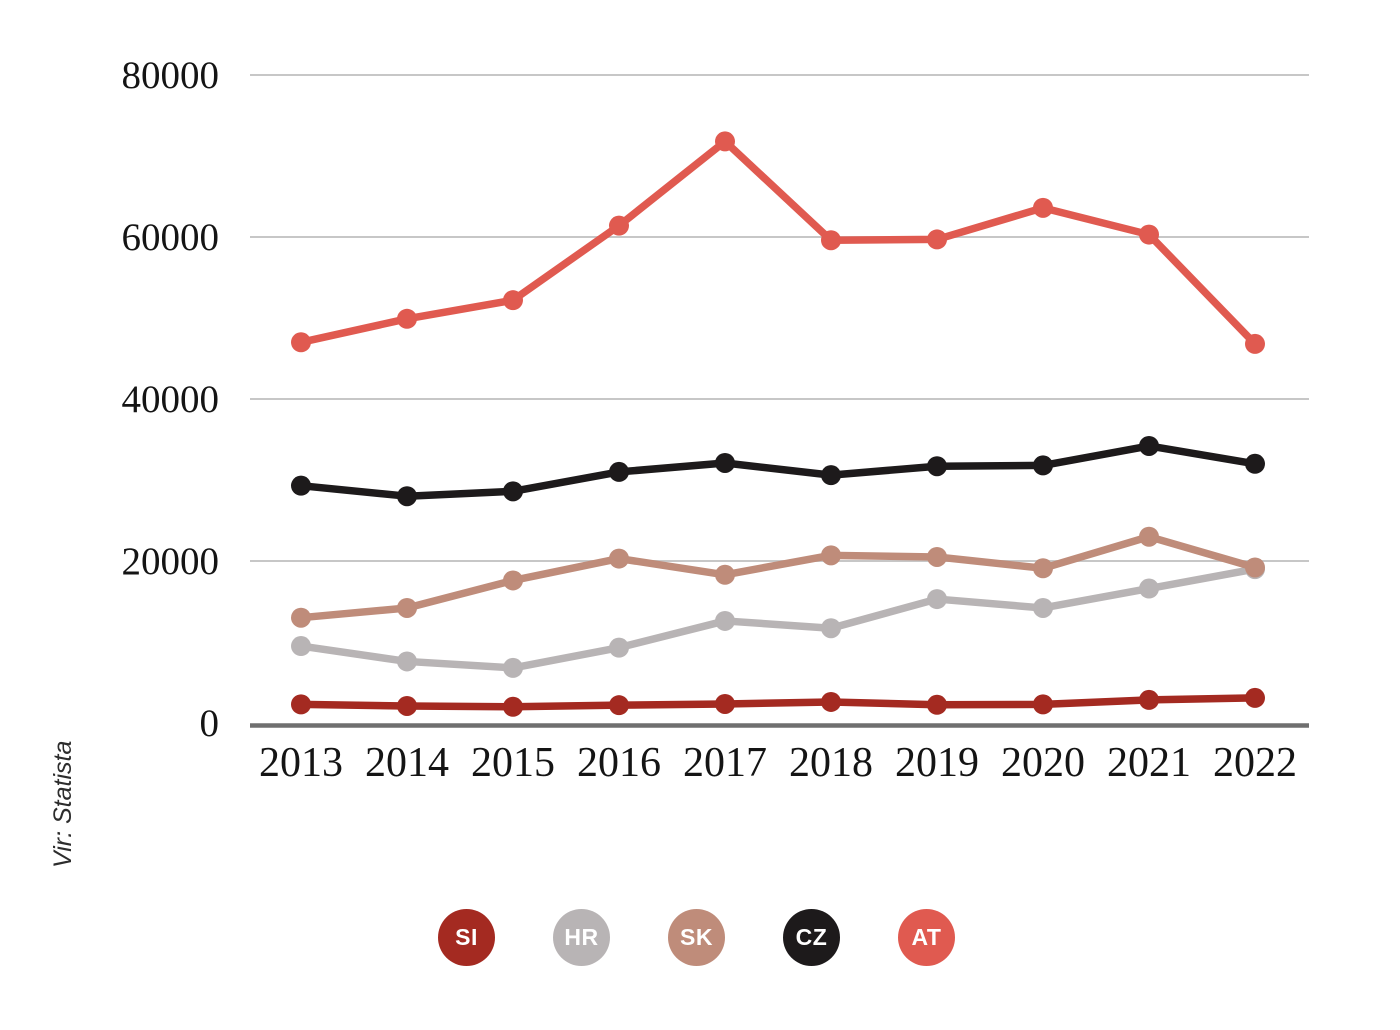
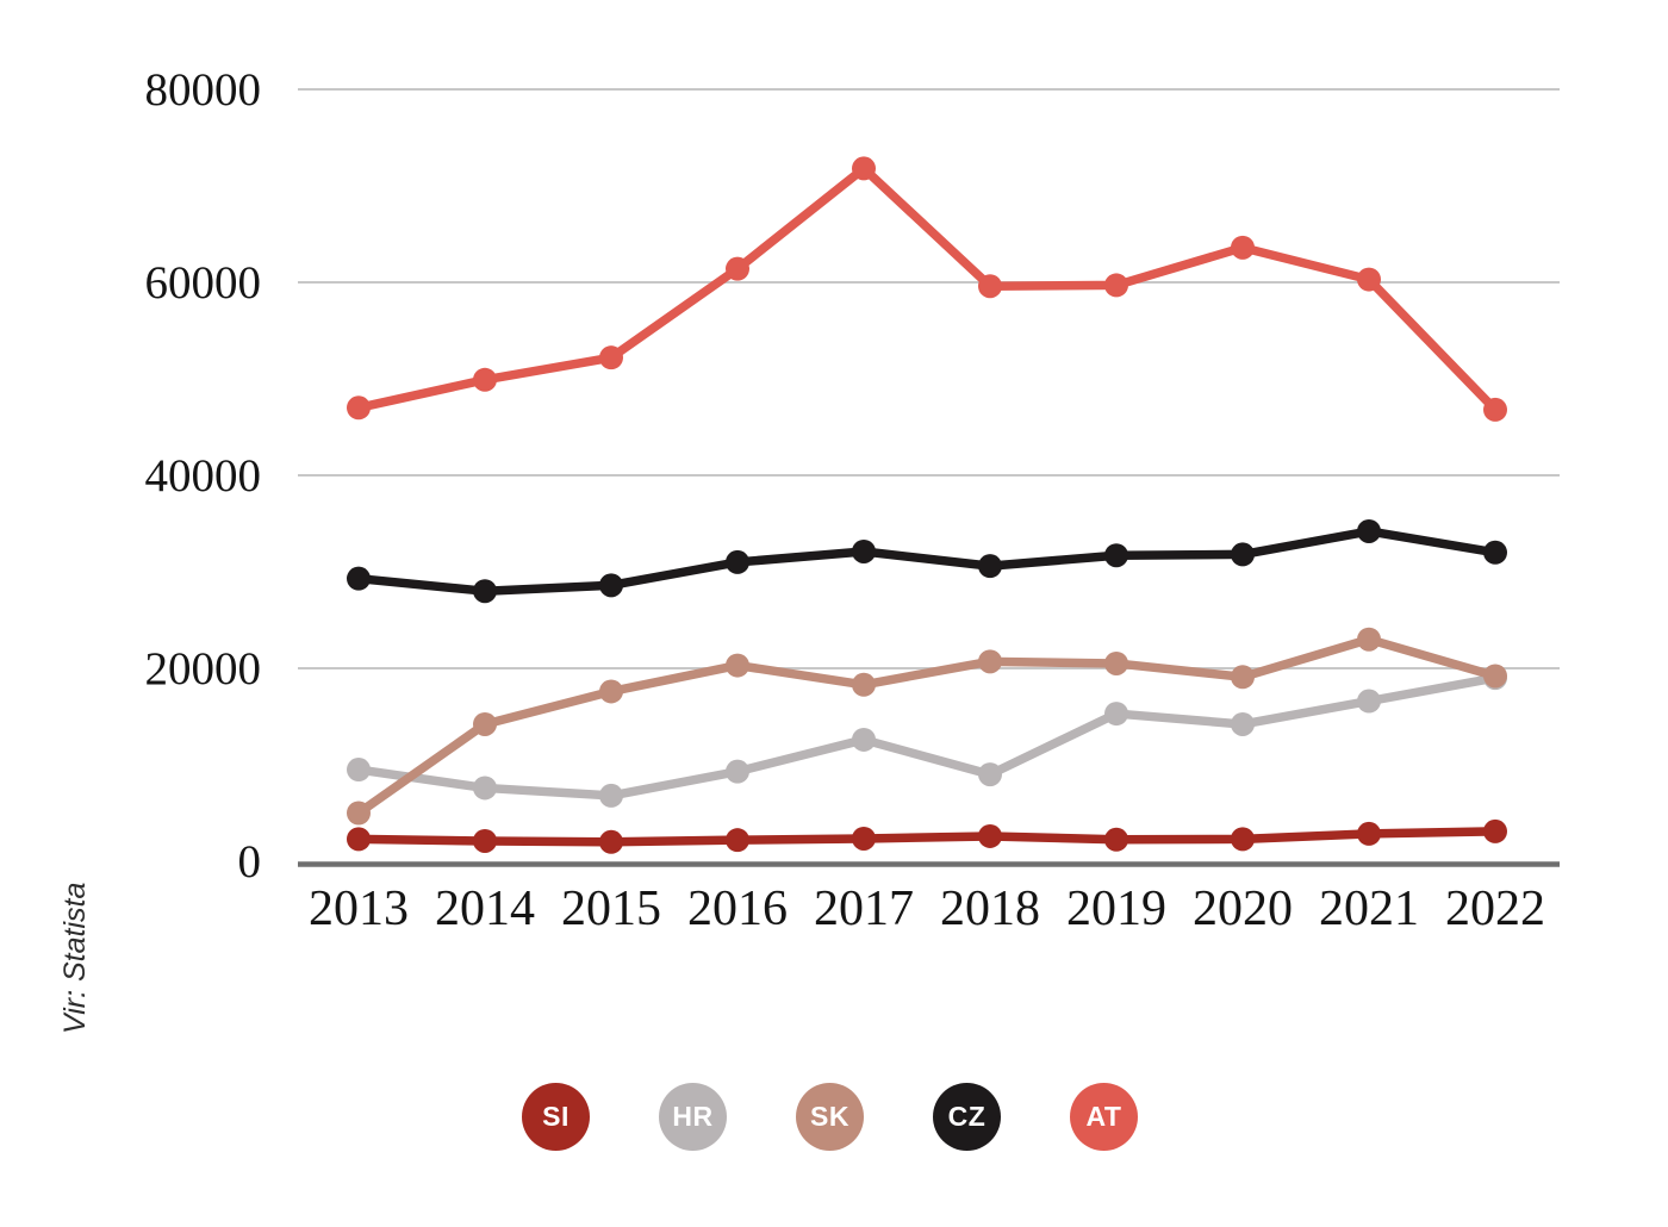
SK/2013: 13000 -> 5000
HR/2018: 12000 -> 9000
